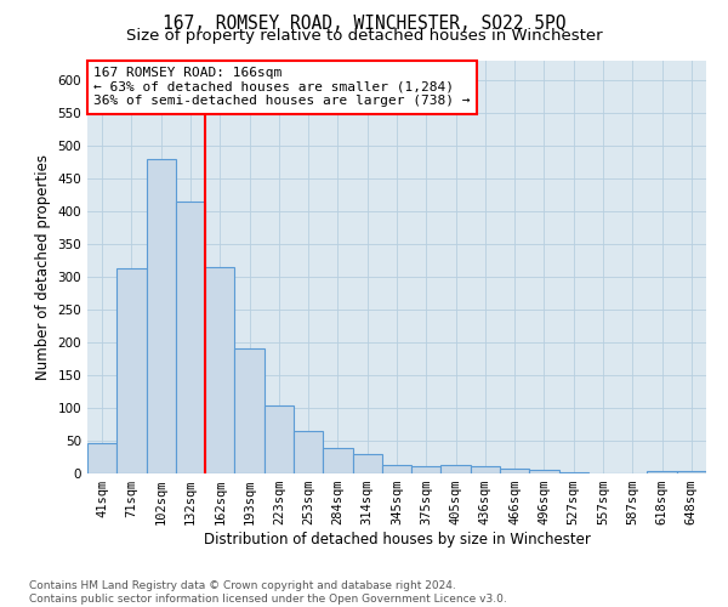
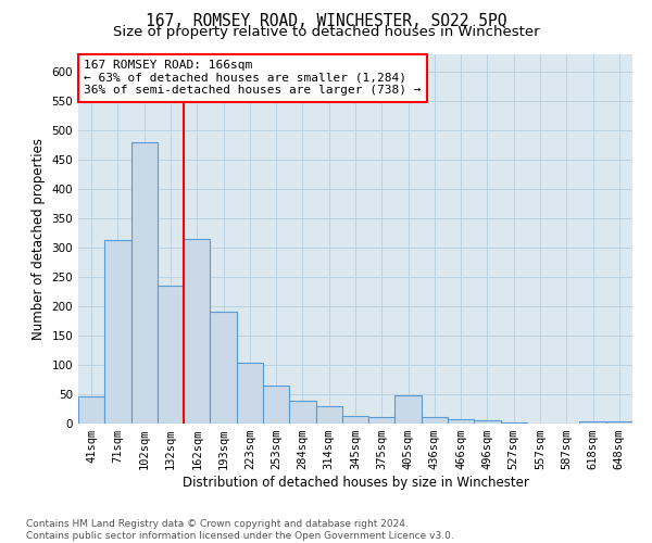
132sqm: 415 -> 236
405sqm: 13 -> 48
